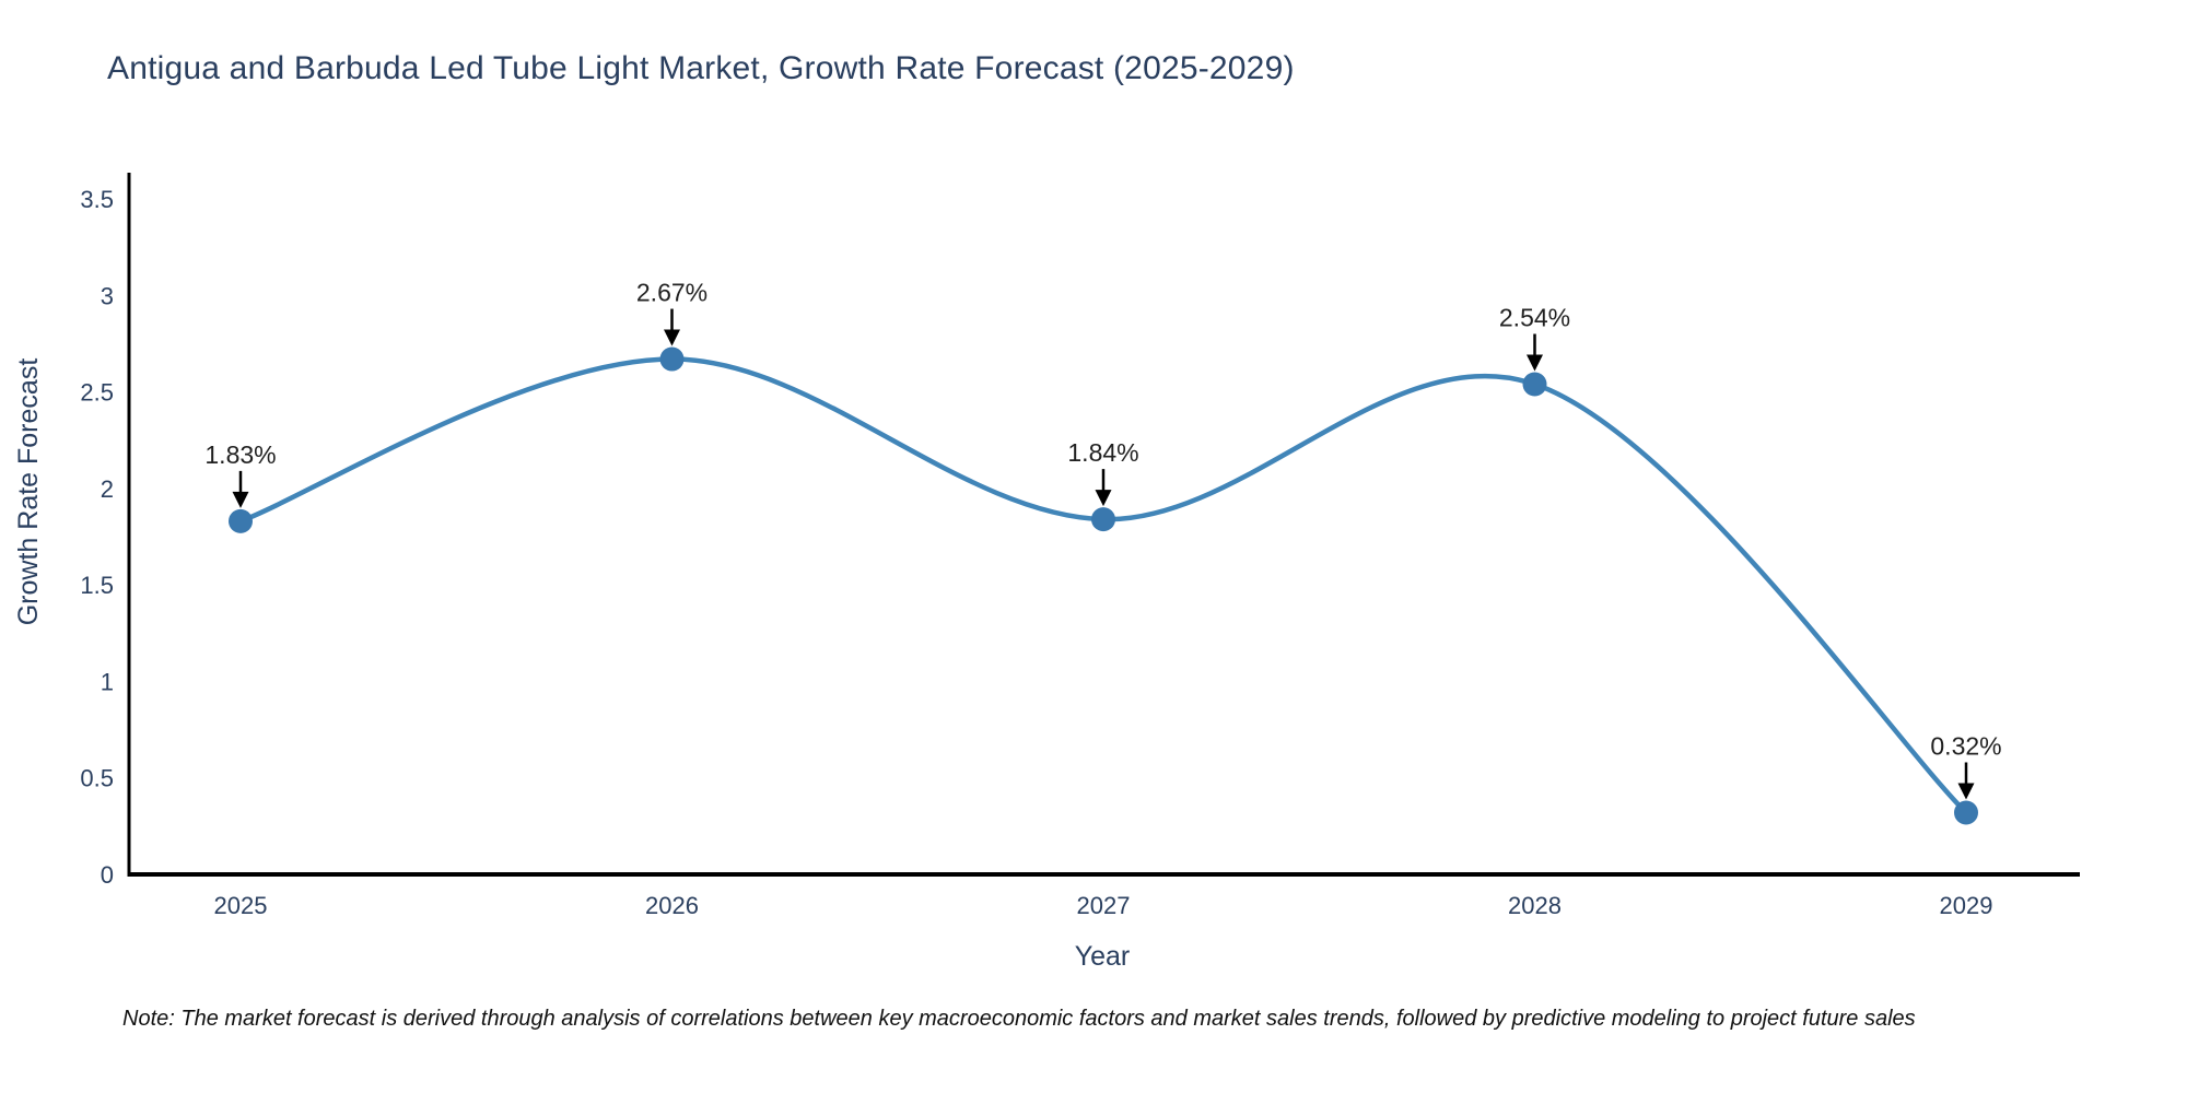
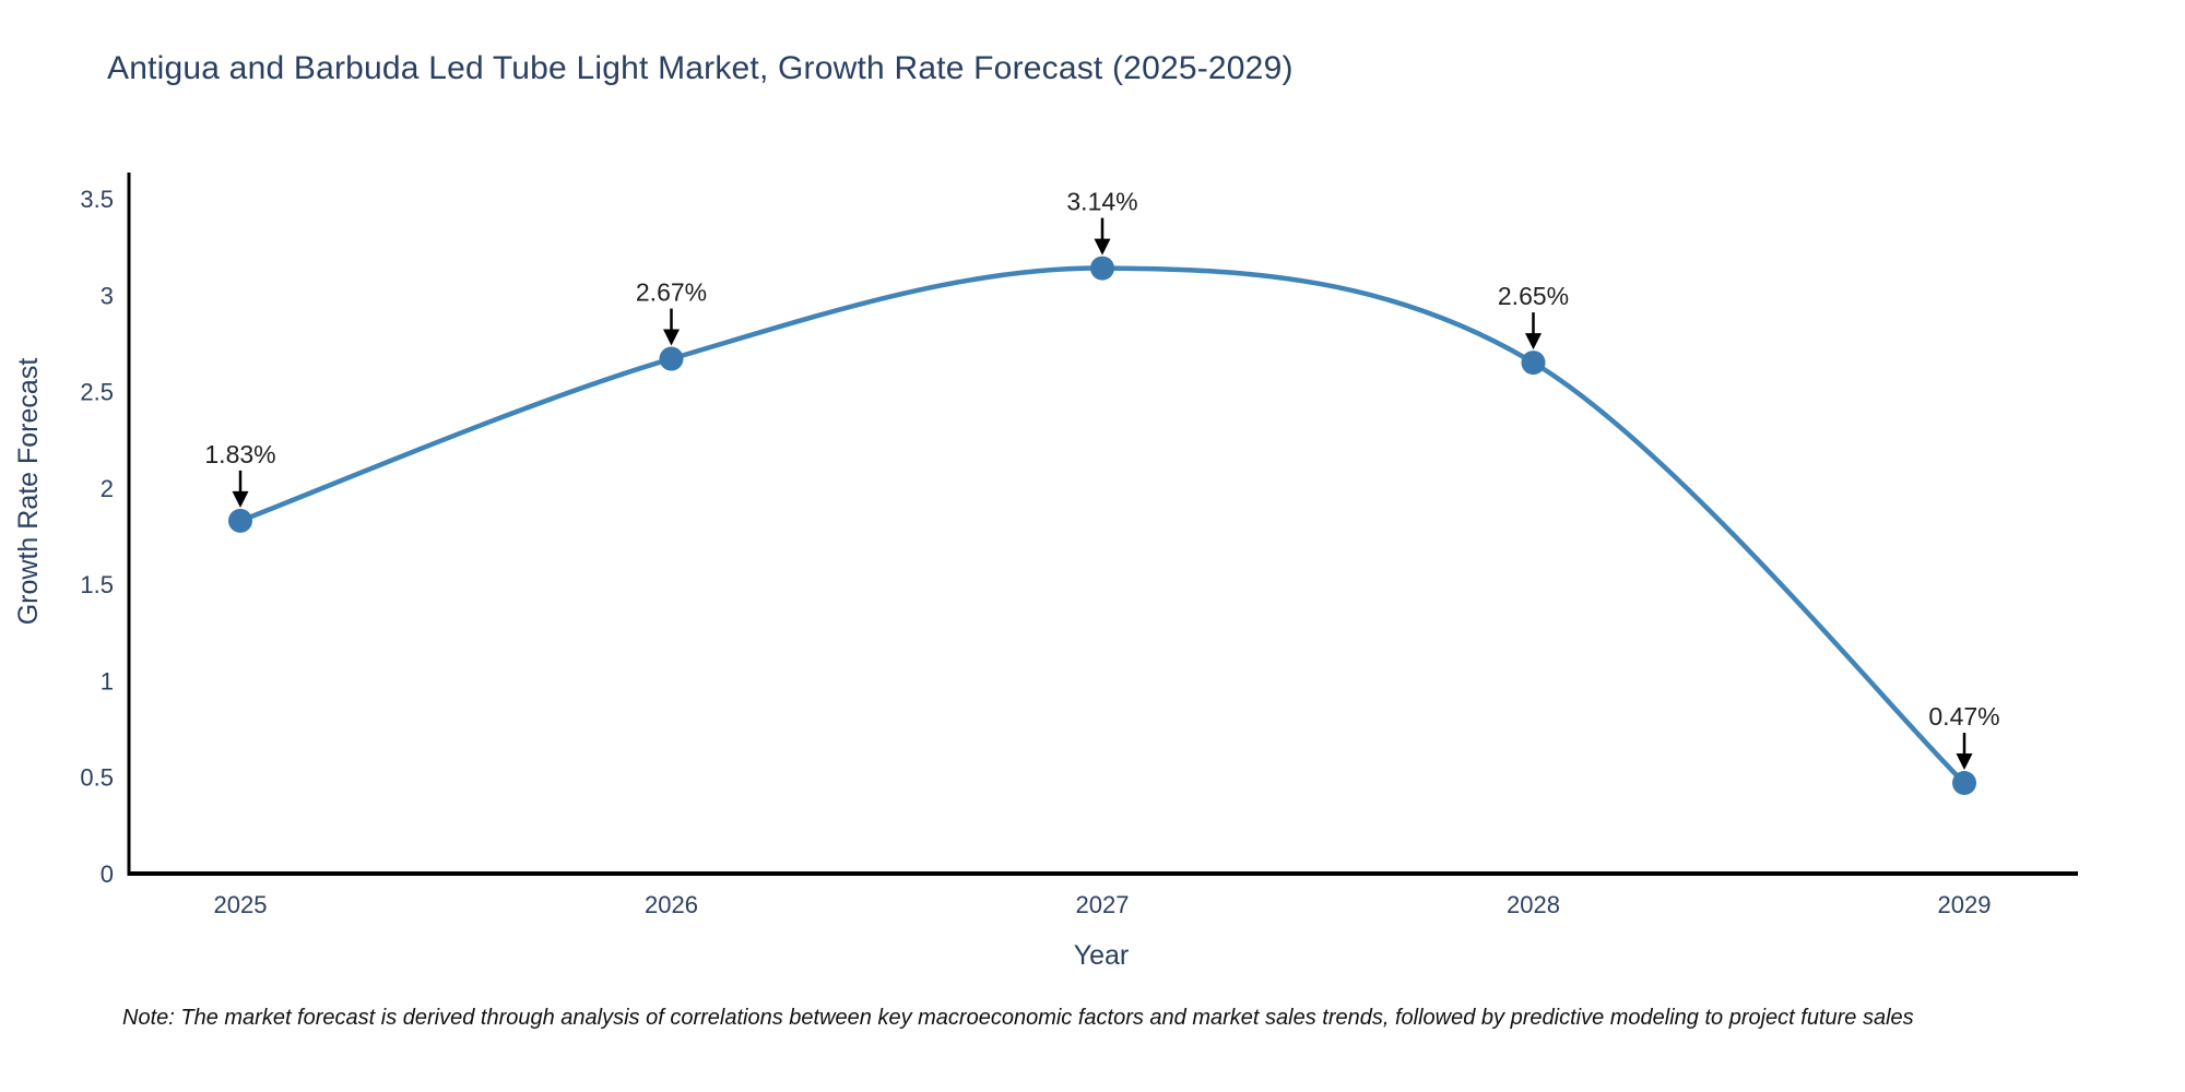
2027: 1.84% -> 3.14%
2028: 2.54% -> 2.65%
2029: 0.32% -> 0.47%
